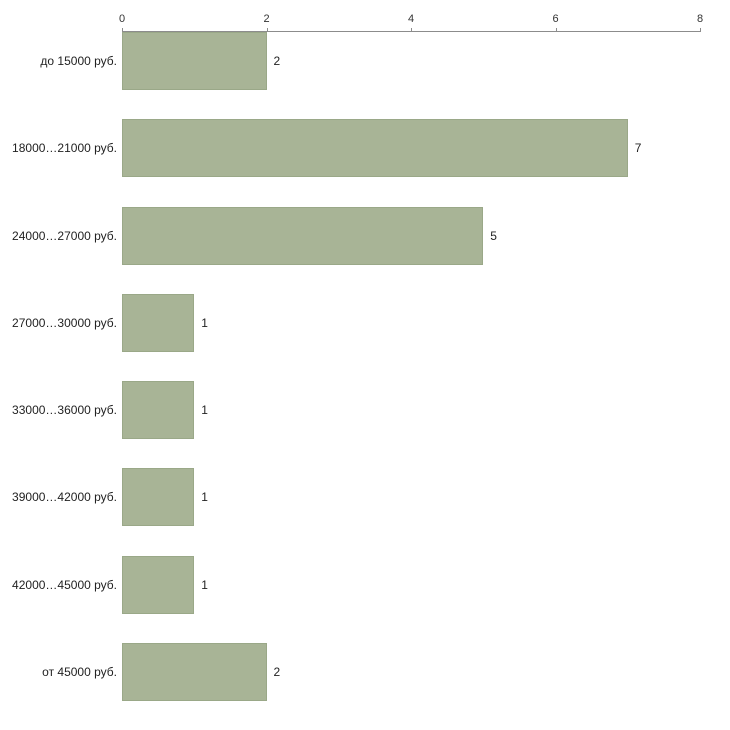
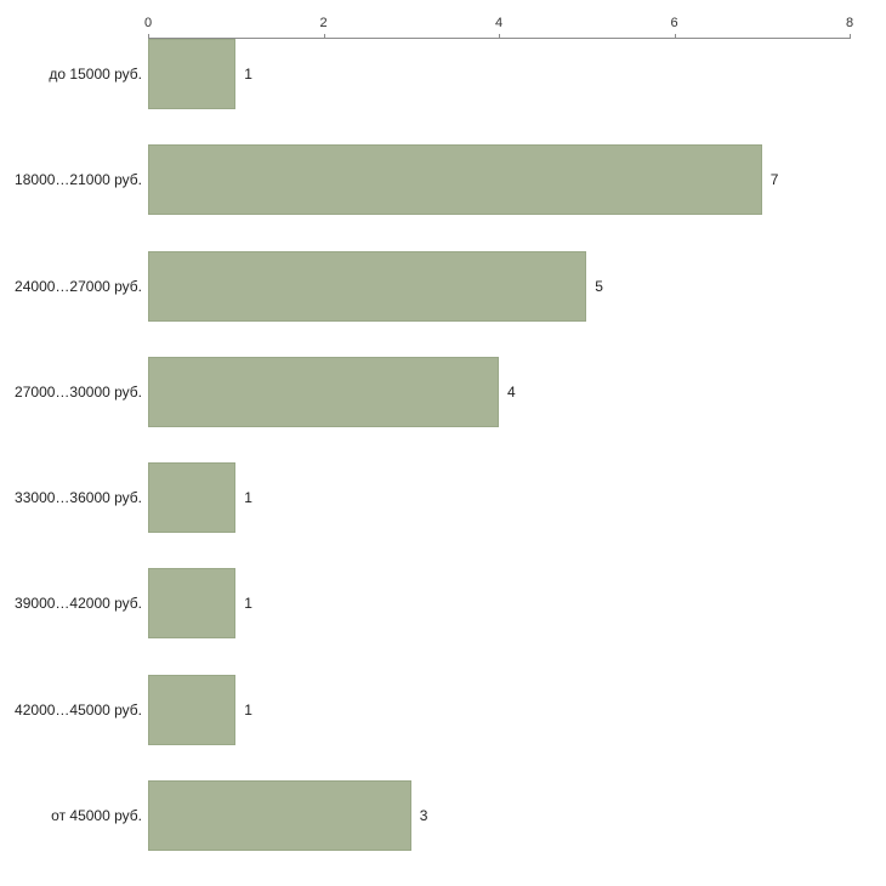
до 15000 руб.: 2 -> 1
27000…30000 руб.: 1 -> 4
от 45000 руб.: 2 -> 3
